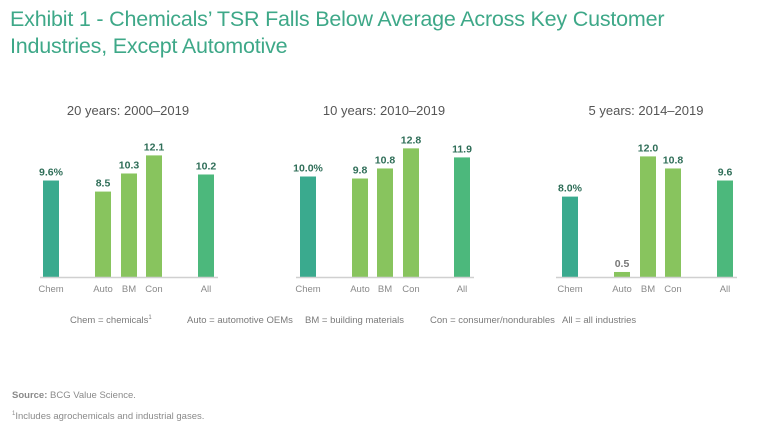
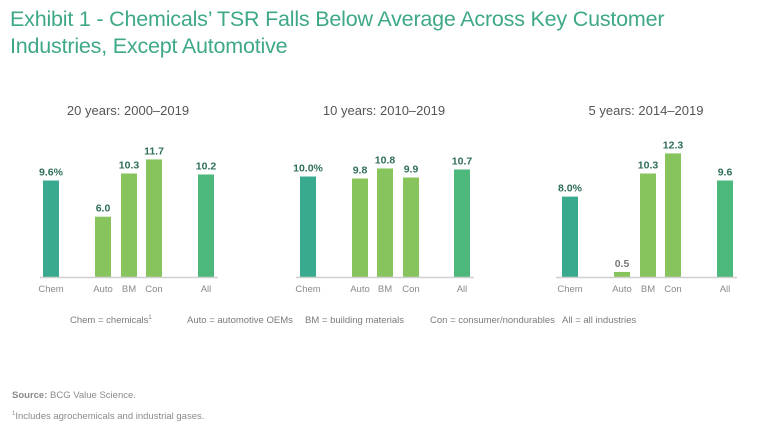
20 years: 2000–2019/Auto: 8.5 -> 6.0
20 years: 2000–2019/Con: 12.1 -> 11.7
10 years: 2010–2019/Con: 12.8 -> 9.9
10 years: 2010–2019/All: 11.9 -> 10.7
5 years: 2014–2019/BM: 12.0 -> 10.3
5 years: 2014–2019/Con: 10.8 -> 12.3
